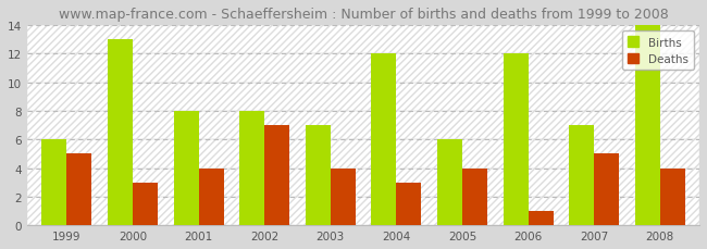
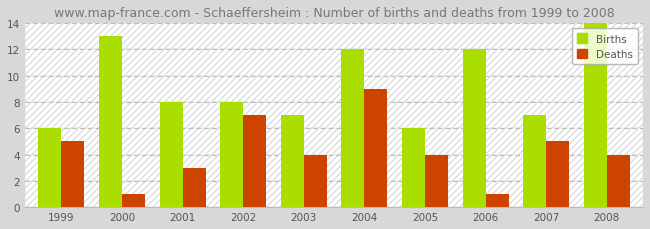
Deaths/2000: 3 -> 1
Deaths/2001: 4 -> 3
Deaths/2004: 3 -> 9
